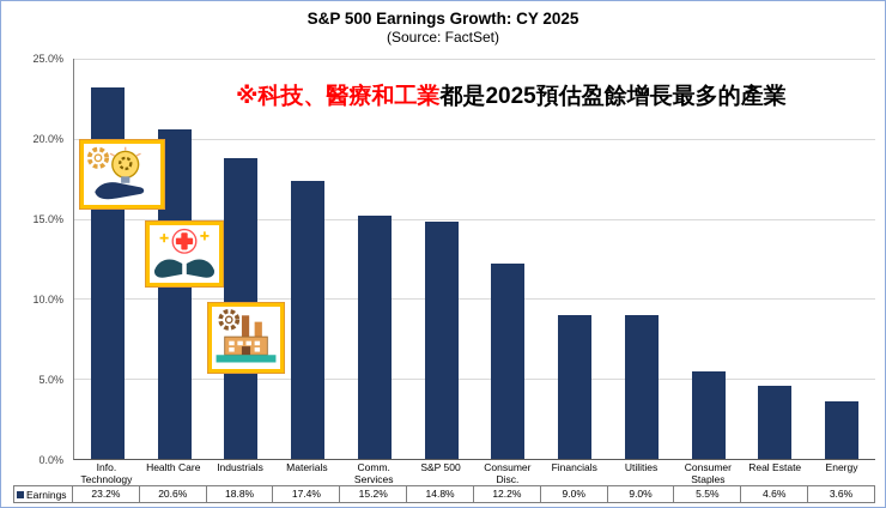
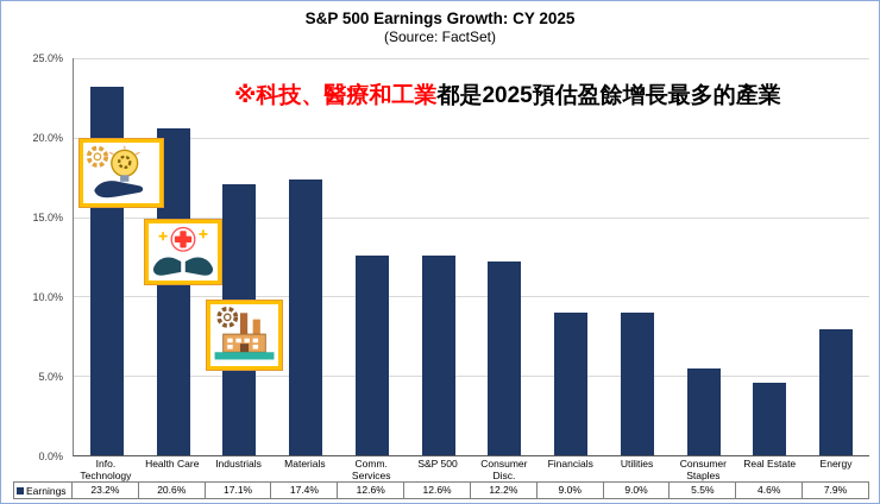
Industrials: 18.8% -> 17.1%
Comm. Services: 15.2% -> 12.6%
S&P 500: 14.8% -> 12.6%
Energy: 3.6% -> 7.9%
